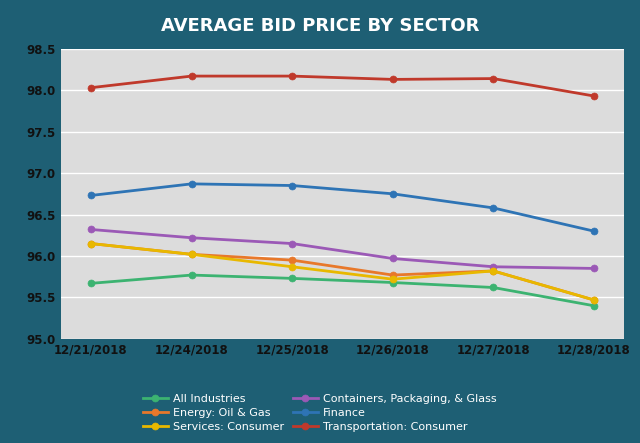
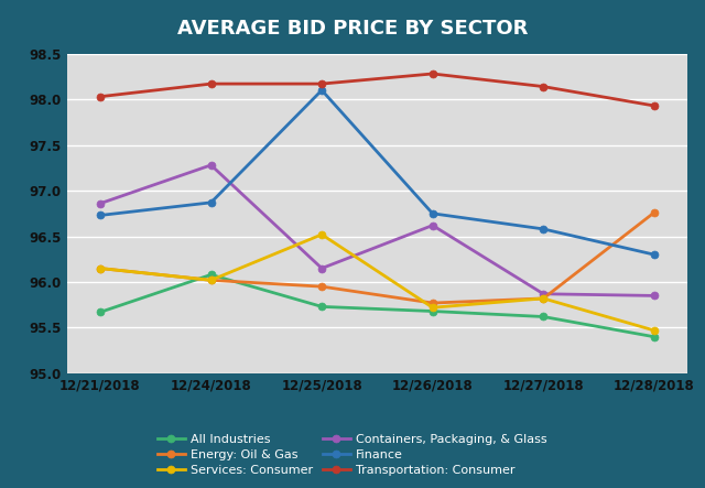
Containers, Packaging, & Glass/12/21/2018: 96.32 -> 96.86
All Industries/12/24/2018: 95.77 -> 96.08
Containers, Packaging, & Glass/12/24/2018: 96.22 -> 97.28
Finance/12/25/2018: 96.85 -> 98.10
Services: Consumer/12/25/2018: 95.87 -> 96.52
Containers, Packaging, & Glass/12/26/2018: 95.97 -> 96.62
Transportation: Consumer/12/26/2018: 98.13 -> 98.28
Energy: Oil & Gas/12/28/2018: 95.47 -> 96.76
